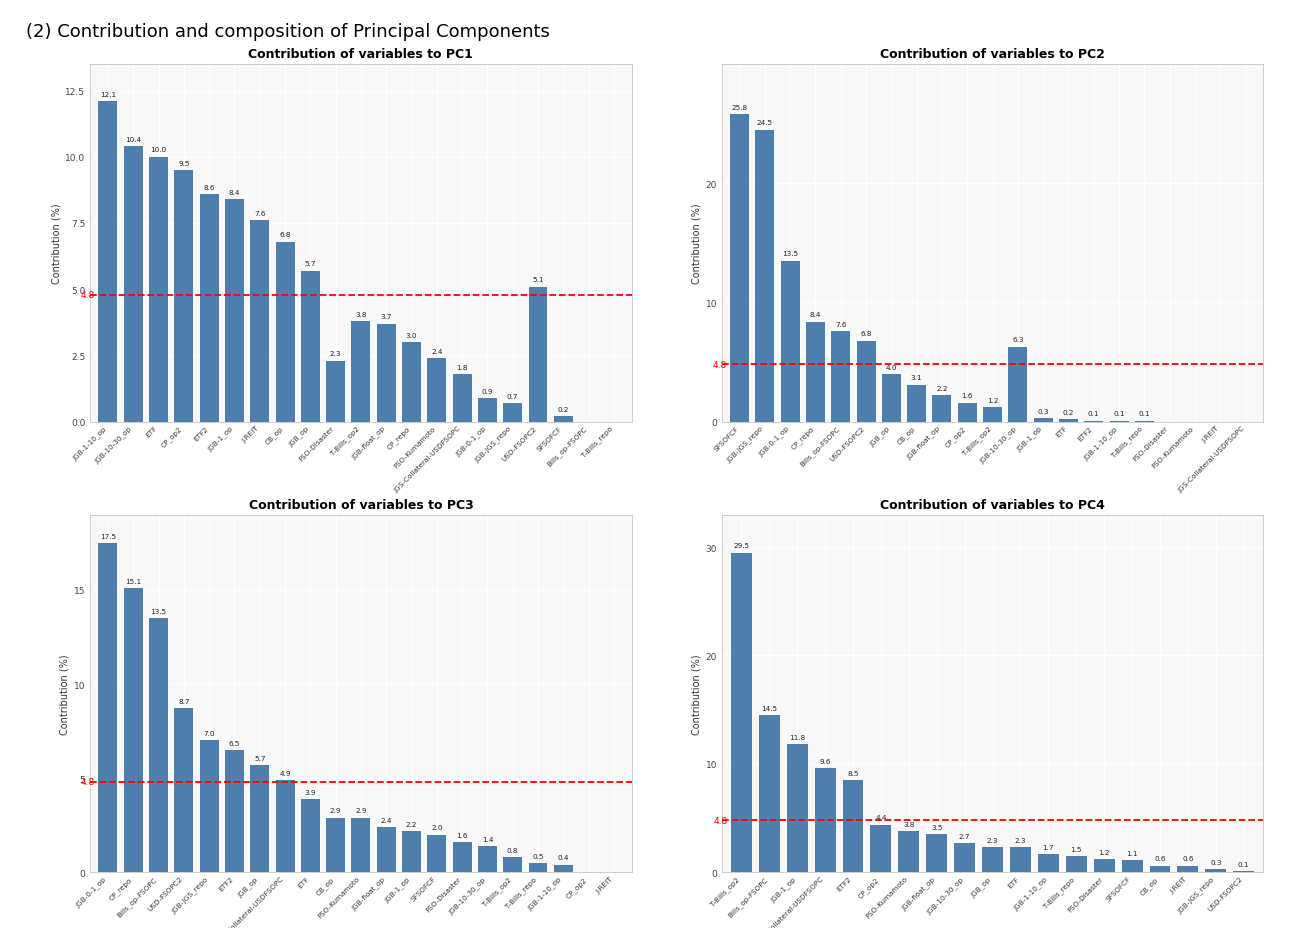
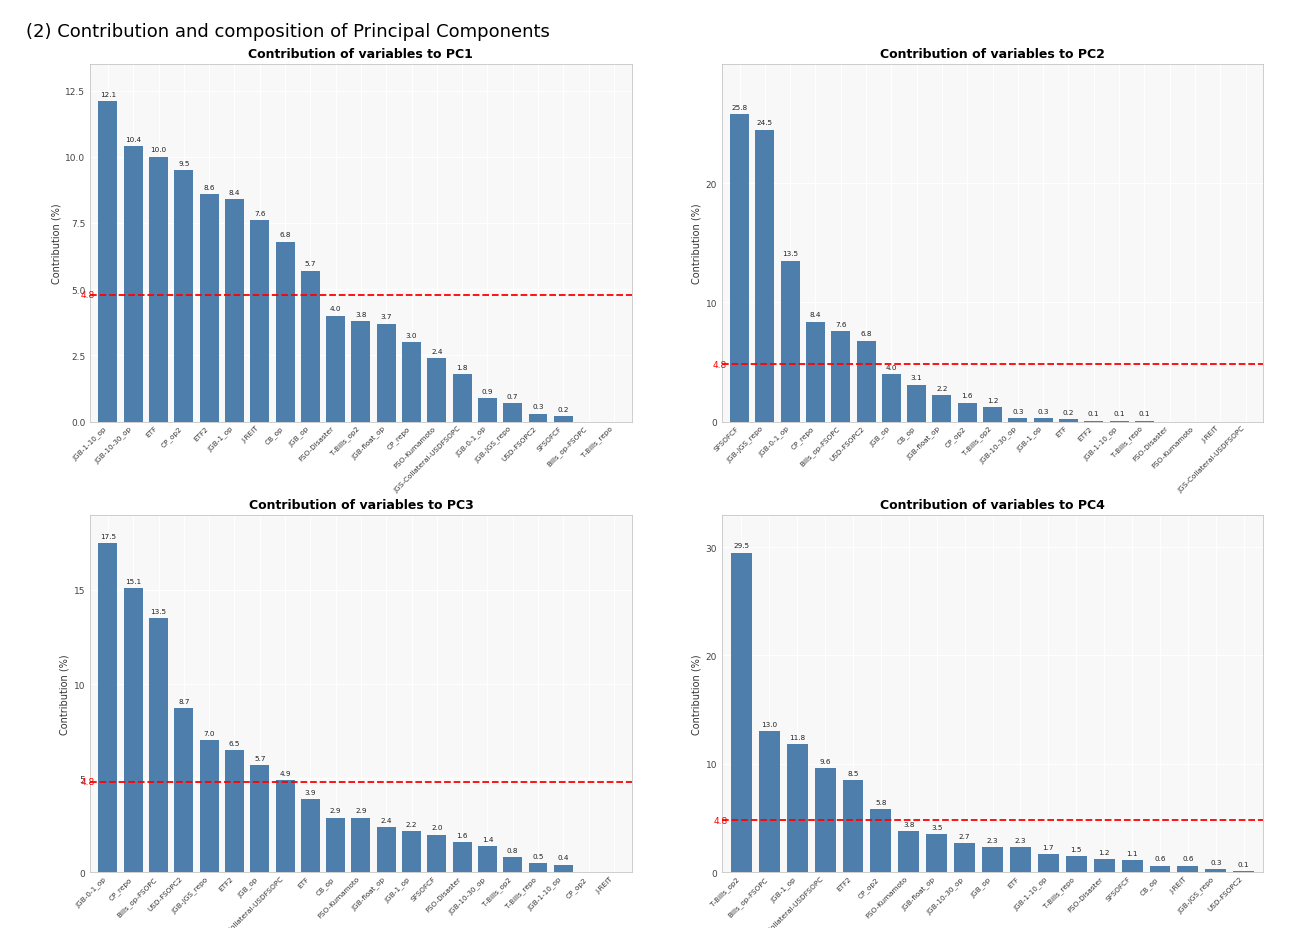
Contribution of variables to PC1/FSO-Disaster: 2.3 -> 4.0
Contribution of variables to PC1/USD-FSOPC2: 5.1 -> 0.3
Contribution of variables to PC2/JGB-10-30_op: 6.3 -> 0.3
Contribution of variables to PC4/Bills_op-FSOPC: 14.5 -> 13.0
Contribution of variables to PC4/CP_op2: 4.4 -> 5.8
